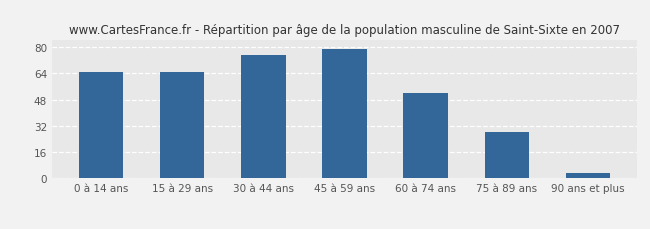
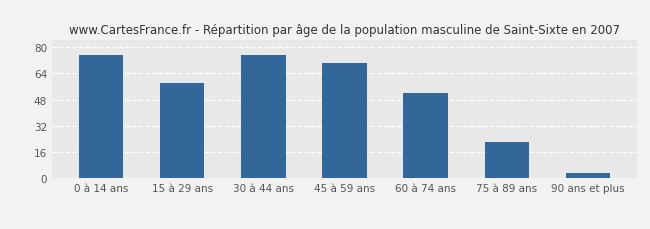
0 à 14 ans: 65 -> 75
15 à 29 ans: 65 -> 58
45 à 59 ans: 79 -> 70
75 à 89 ans: 28 -> 22
